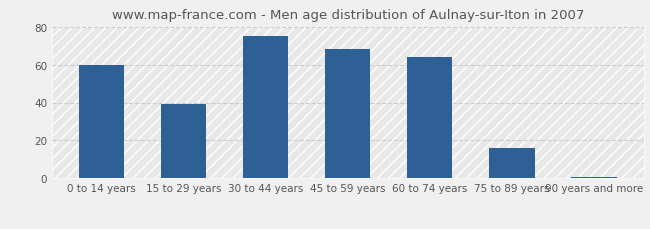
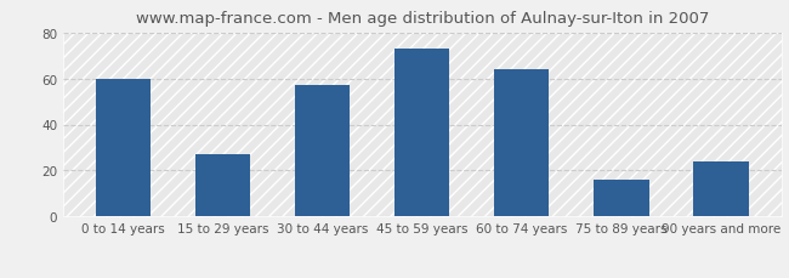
15 to 29 years: 39 -> 27
30 to 44 years: 75 -> 57
45 to 59 years: 68 -> 73
90 years and more: 1 -> 24
